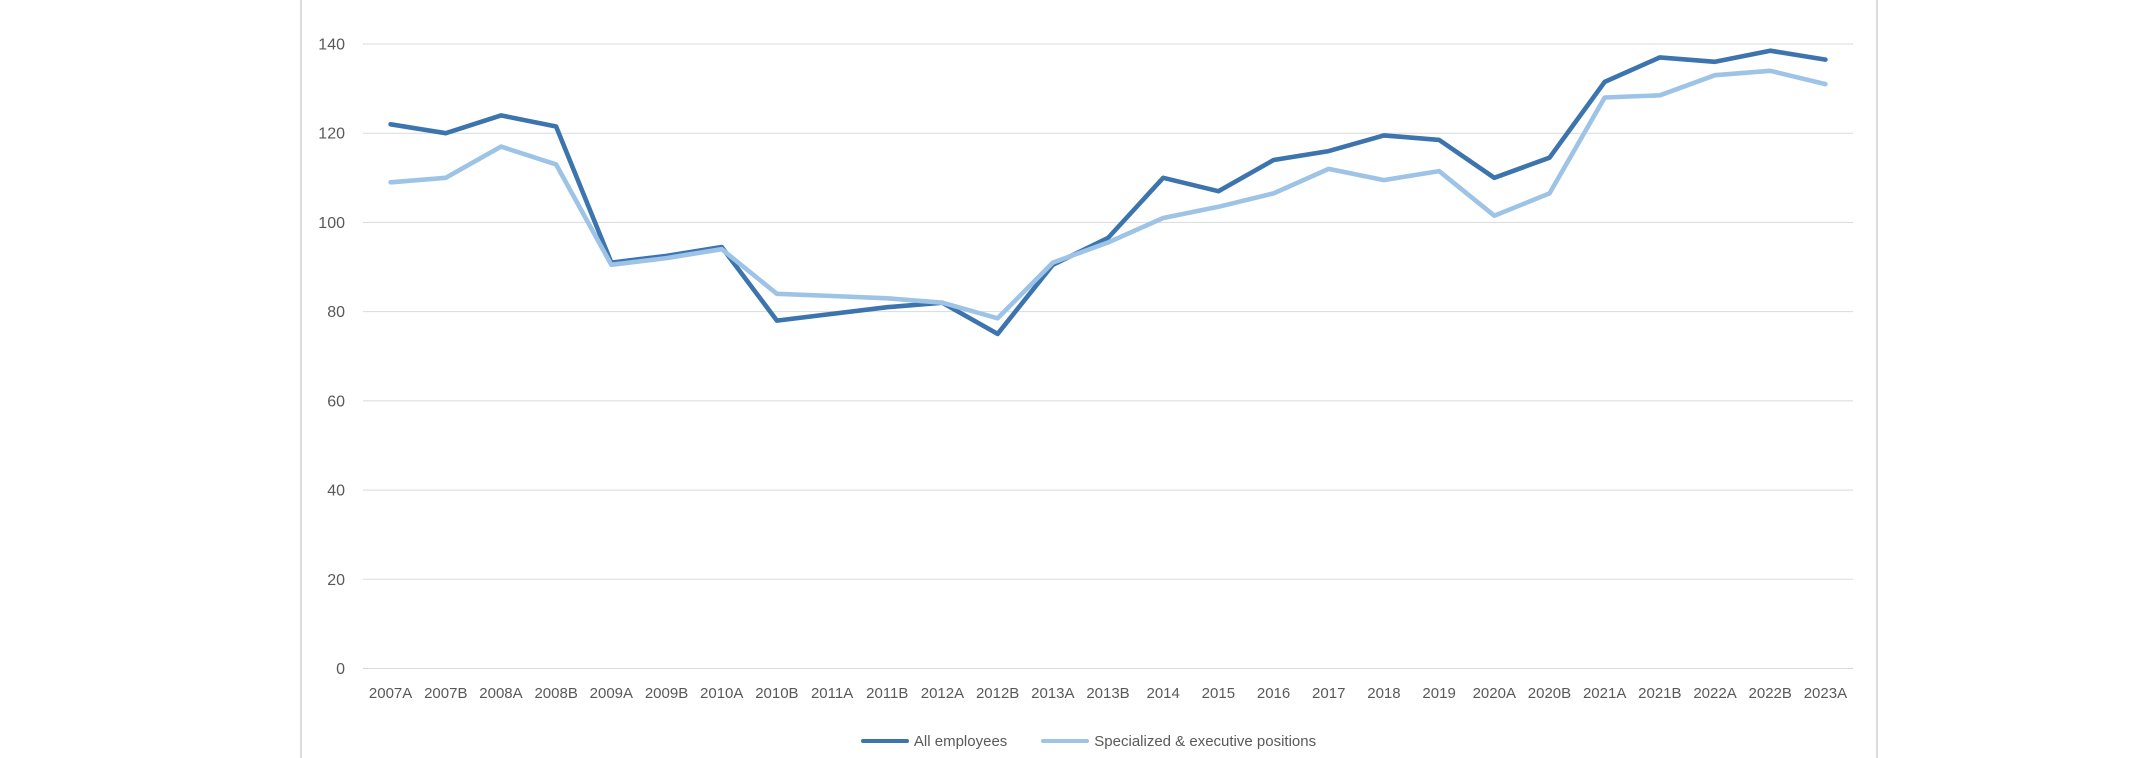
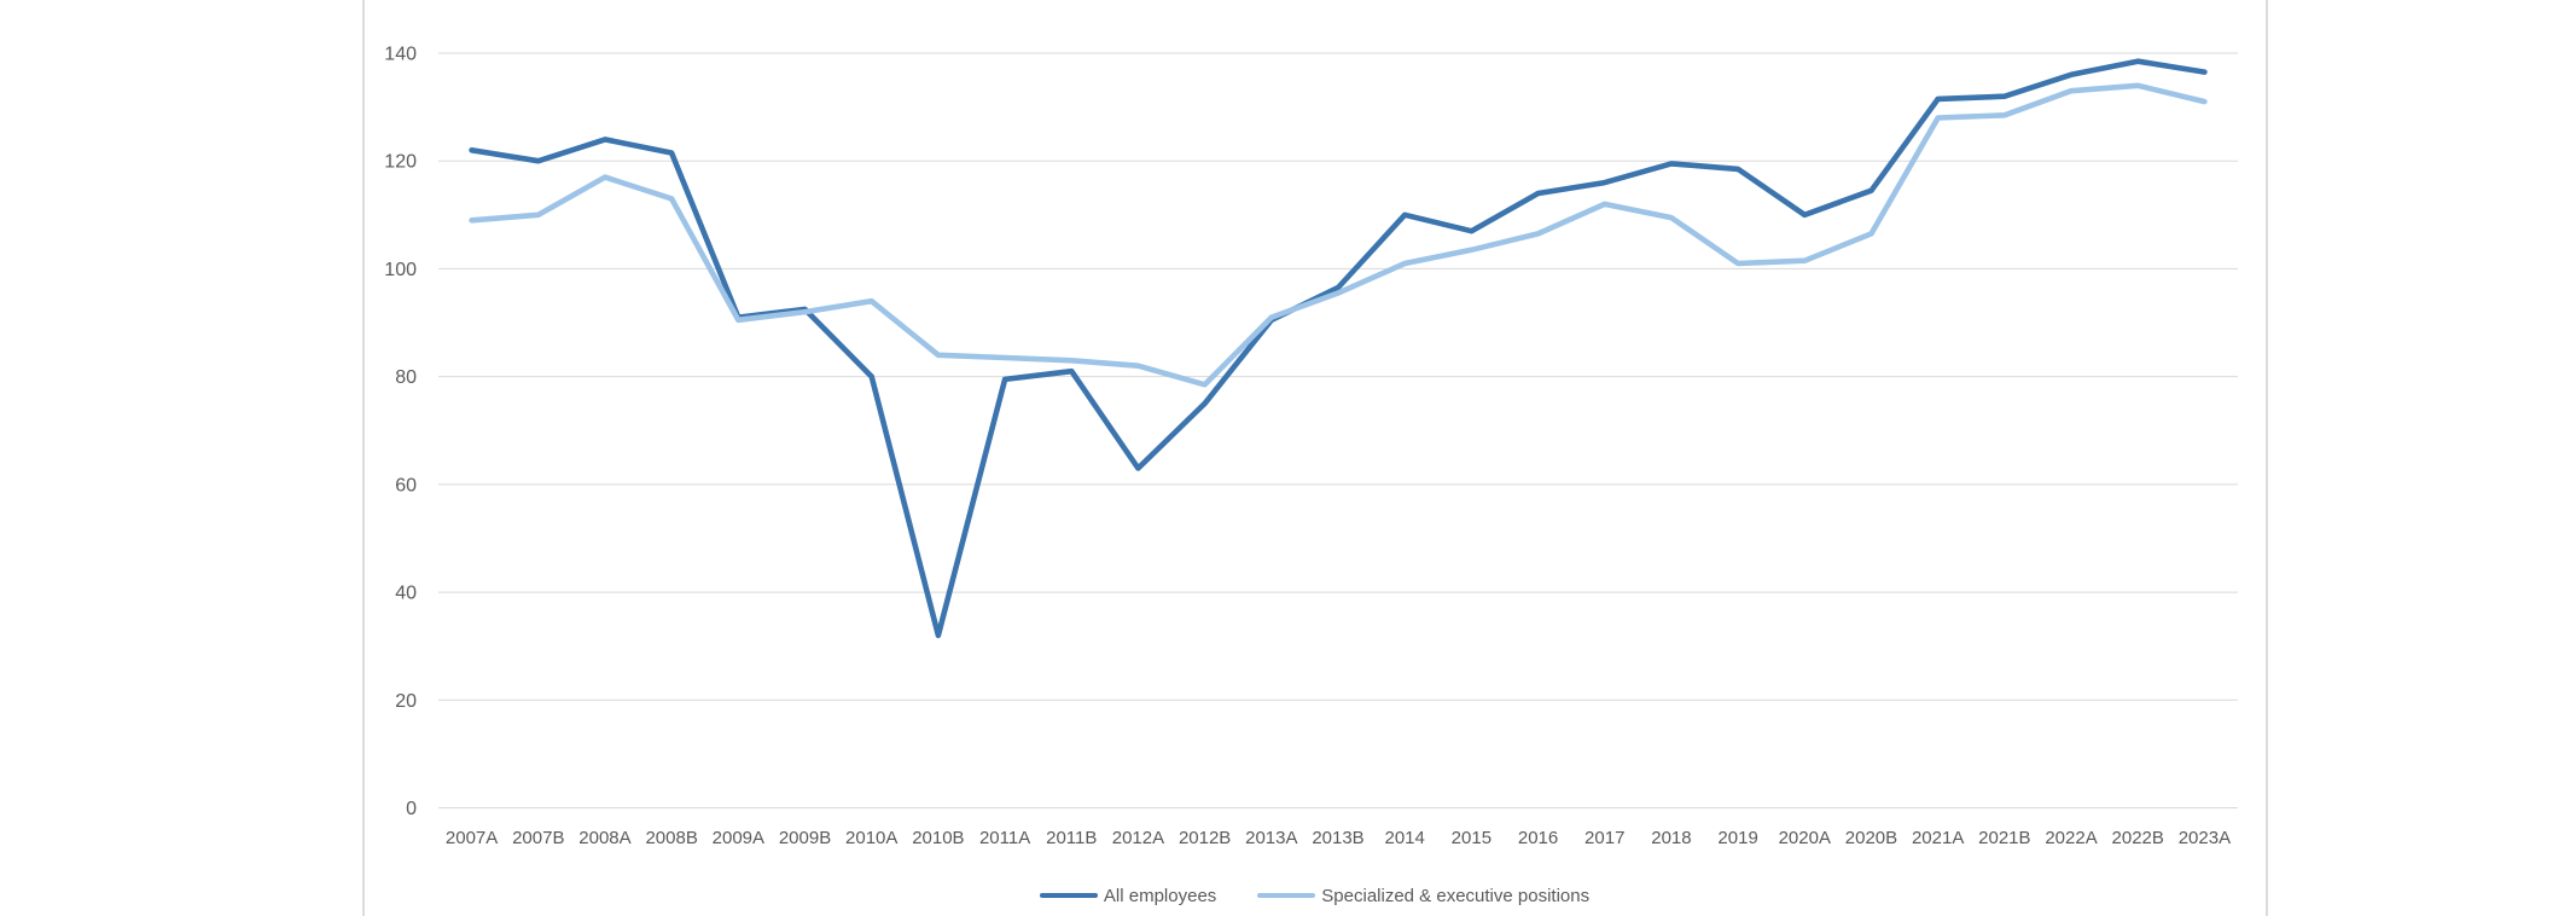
All employees/2010A: 94 -> 80
All employees/2010B: 78 -> 32
All employees/2012A: 82 -> 63
Specialized & executive positions/2019: 112 -> 101
All employees/2021B: 137 -> 132
